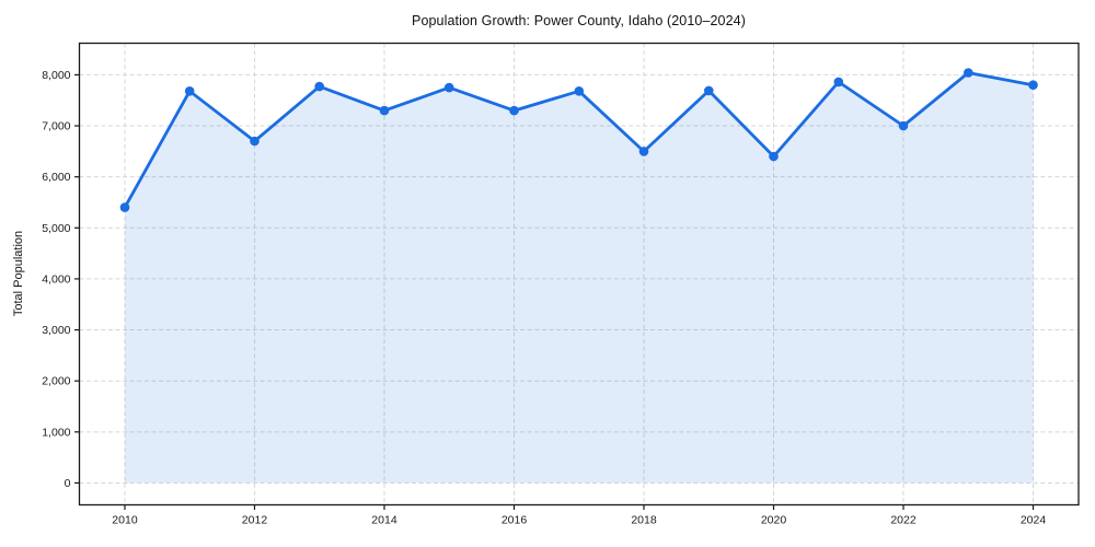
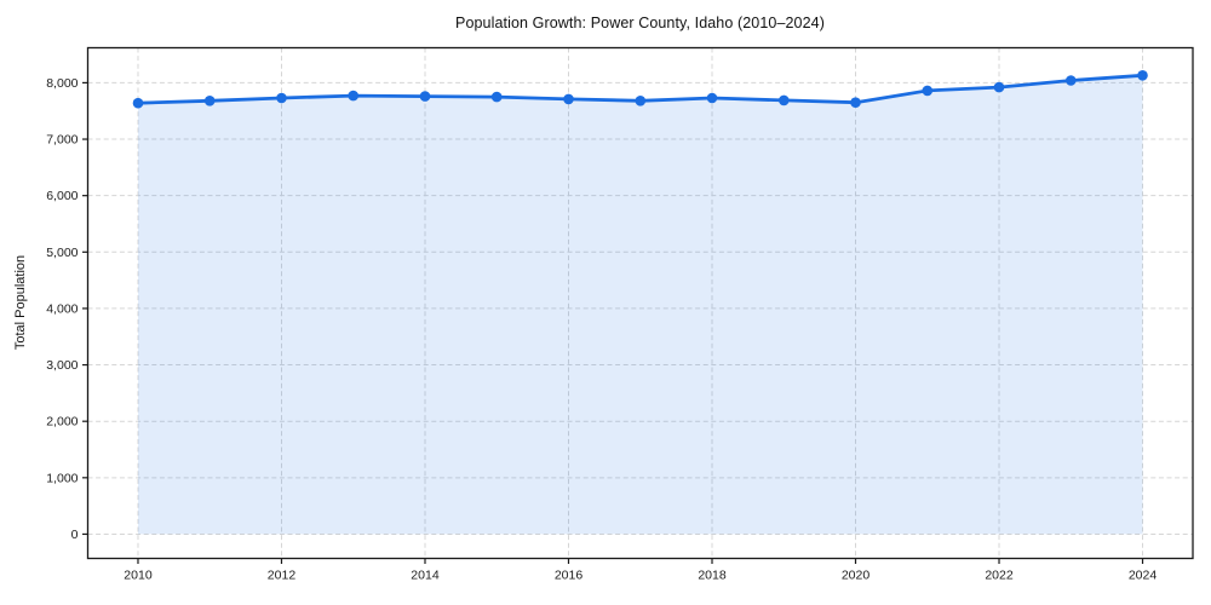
2010: 5400 -> 7600
2012: 6700 -> 7700
2014: 7300 -> 7800
2016: 7300 -> 7700
2018: 6500 -> 7700
2020: 6400 -> 7600
2022: 7000 -> 7900
2024: 7800 -> 8100
